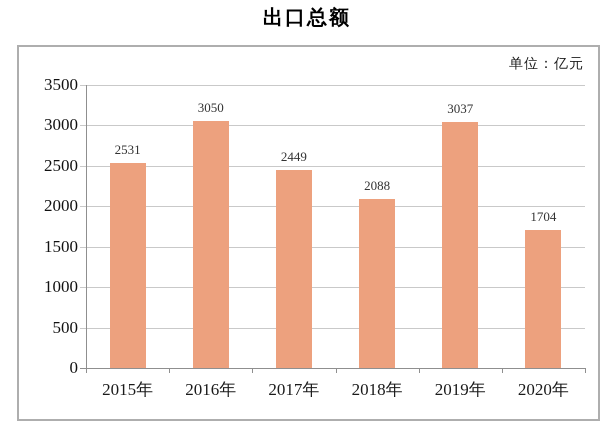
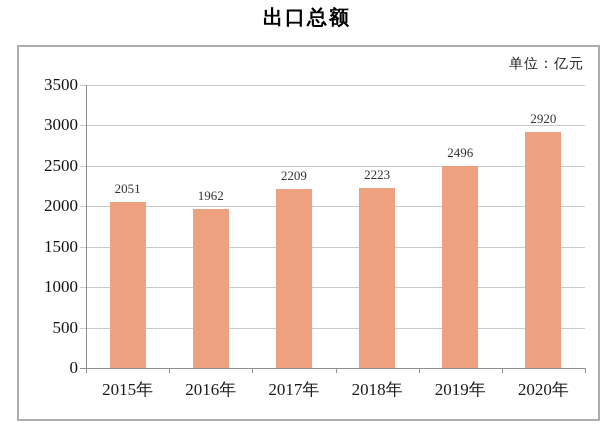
2015年: 2531 -> 2051
2016年: 3050 -> 1962
2017年: 2449 -> 2209
2018年: 2088 -> 2223
2019年: 3037 -> 2496
2020年: 1704 -> 2920
